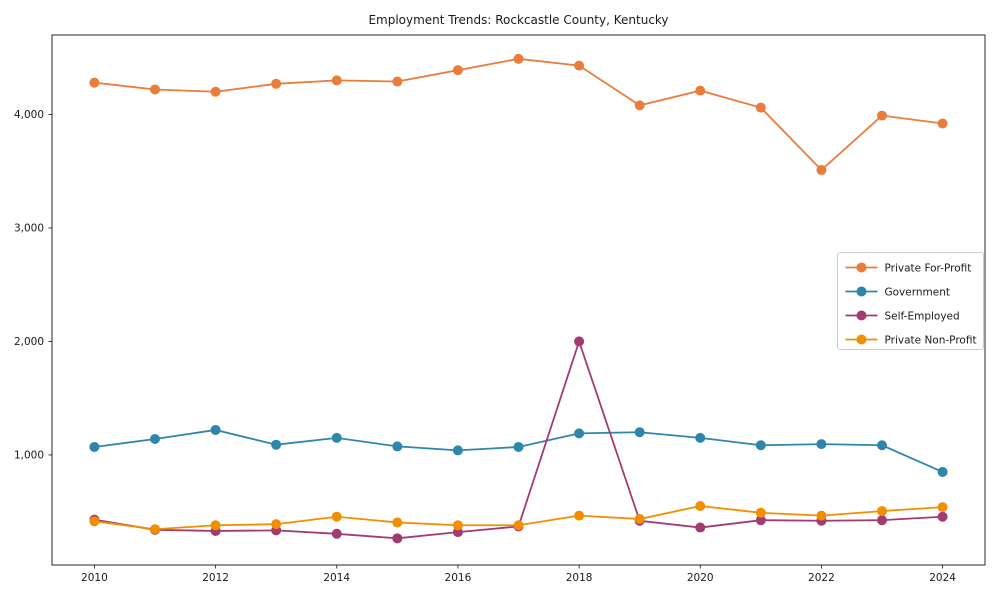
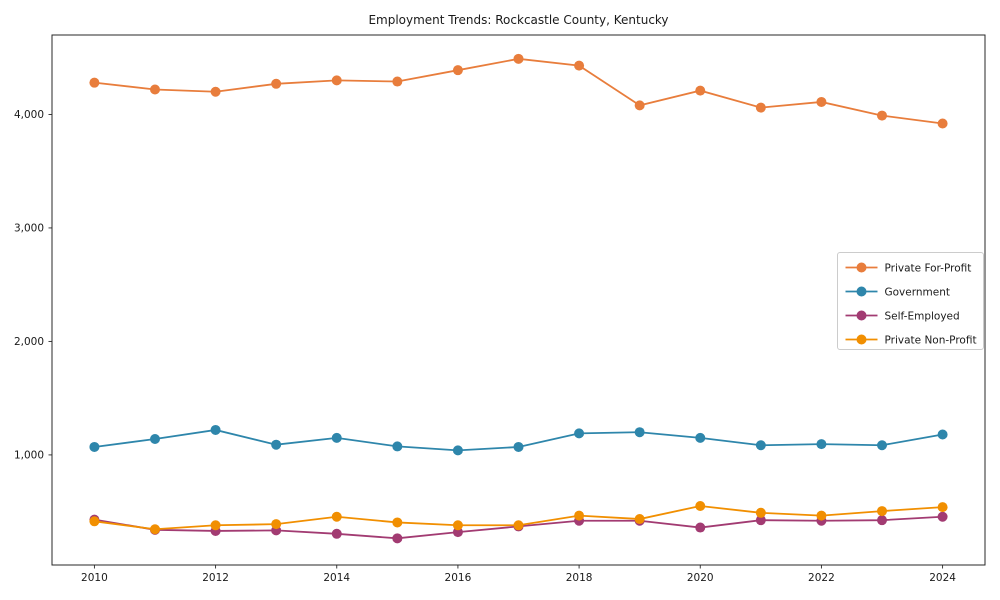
Self-Employed/2018: 2000 -> 420
Private For-Profit/2022: 3510 -> 4110
Government/2024: 850 -> 1180
